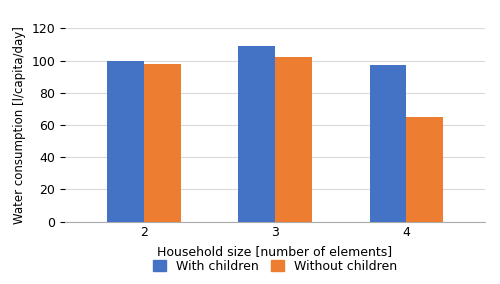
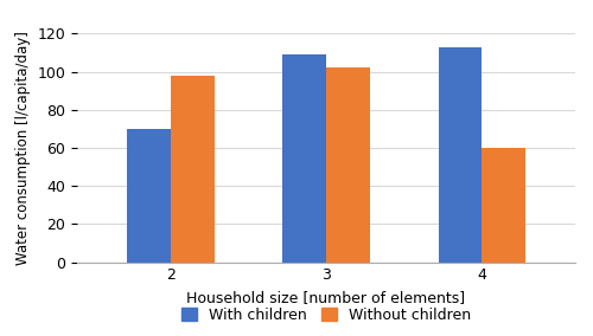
With children/2: 100 -> 70
With children/4: 97 -> 113
Without children/4: 65 -> 60
